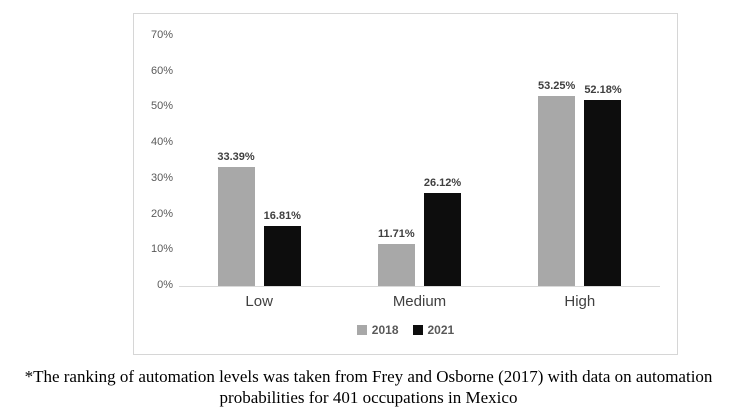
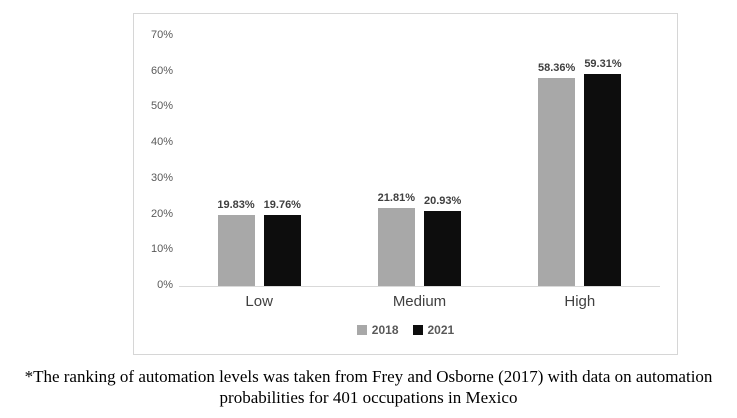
2018/Low: 33.39% -> 19.83%
2021/Low: 16.81% -> 19.76%
2018/Medium: 11.71% -> 21.81%
2021/Medium: 26.12% -> 20.93%
2018/High: 53.25% -> 58.36%
2021/High: 52.18% -> 59.31%
